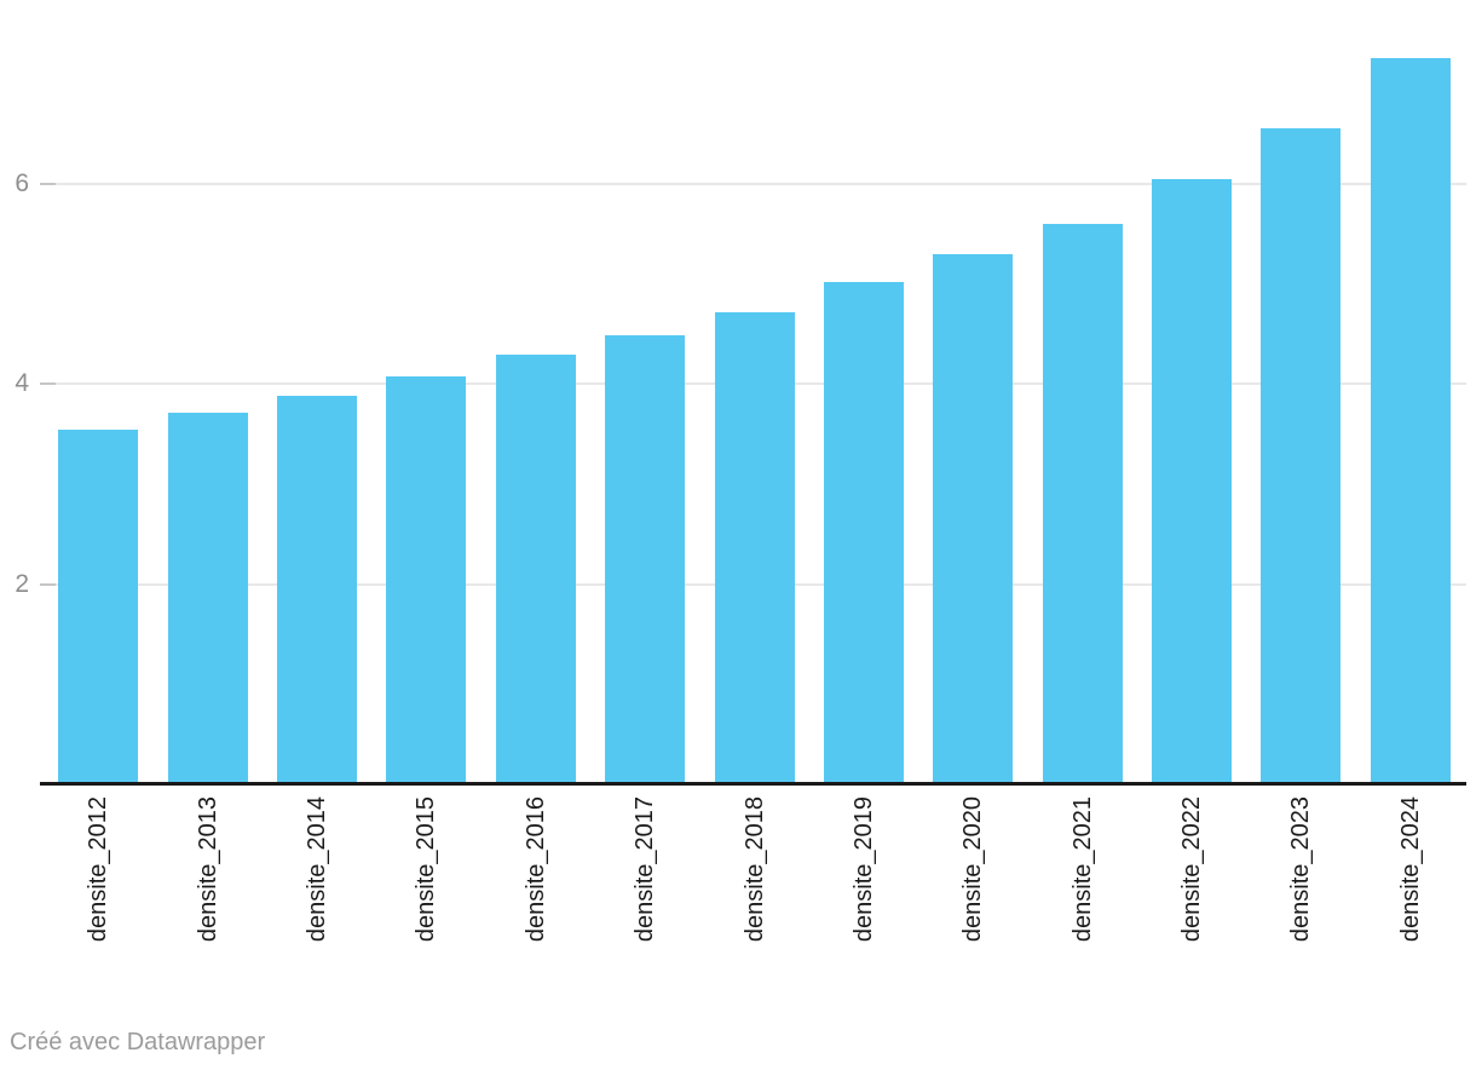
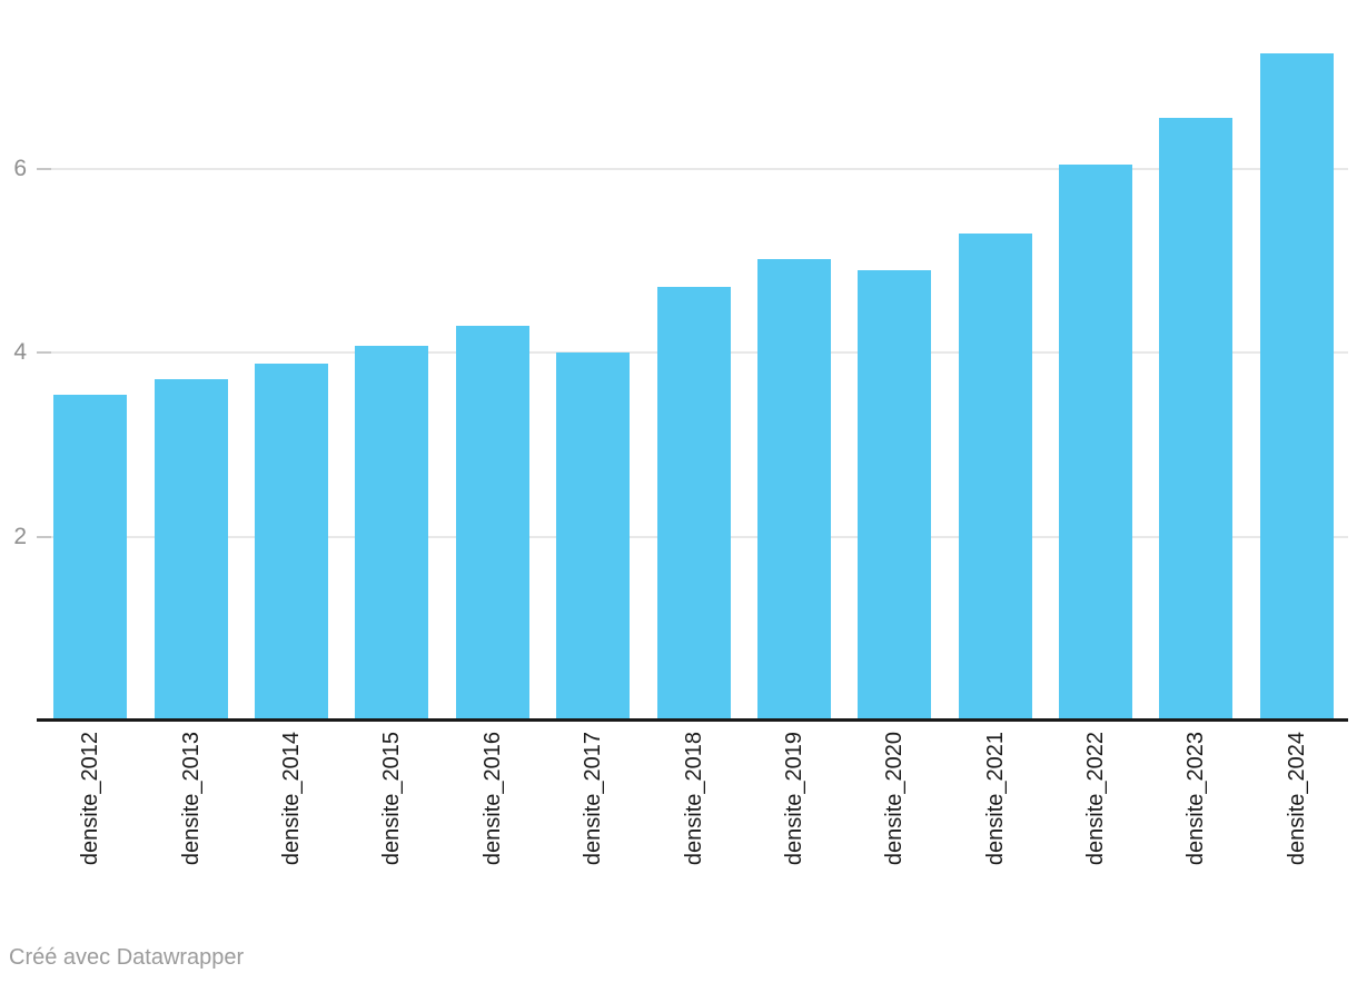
densite_2017: 4.5 -> 4.0
densite_2020: 5.3 -> 4.9
densite_2021: 5.6 -> 5.3
